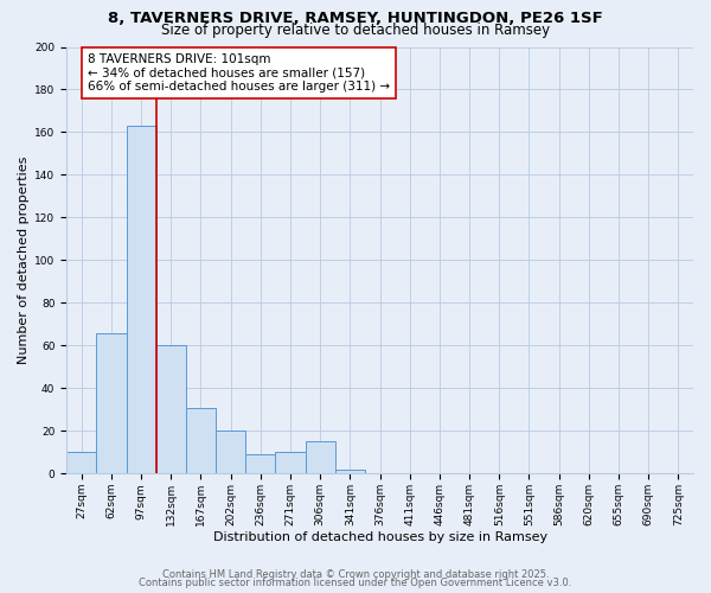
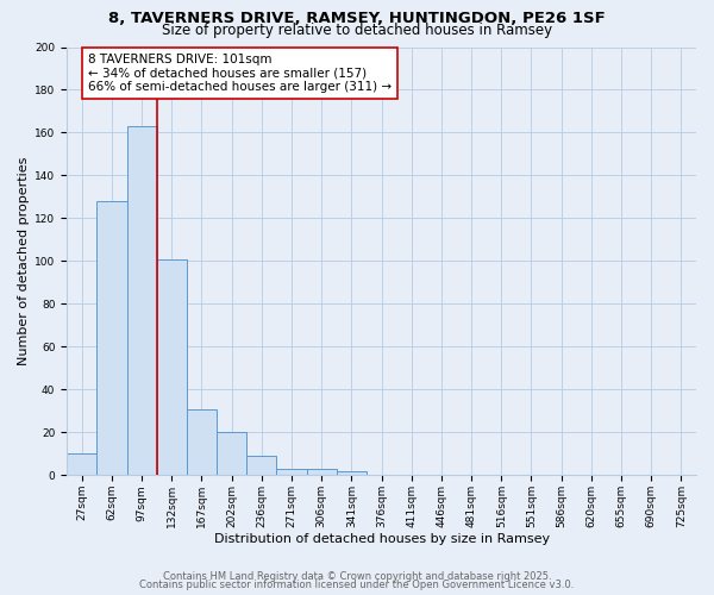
62sqm: 66 -> 128
132sqm: 60 -> 101
271sqm: 10 -> 3
306sqm: 15 -> 3
